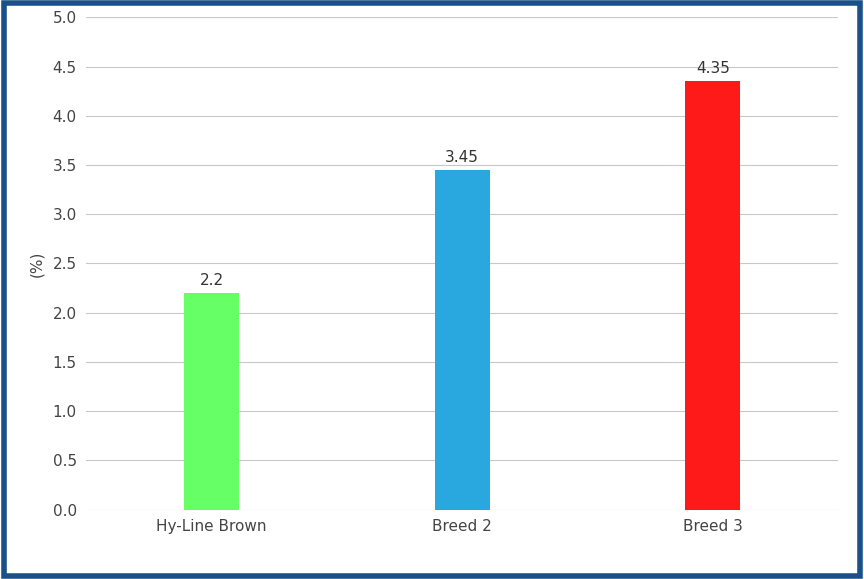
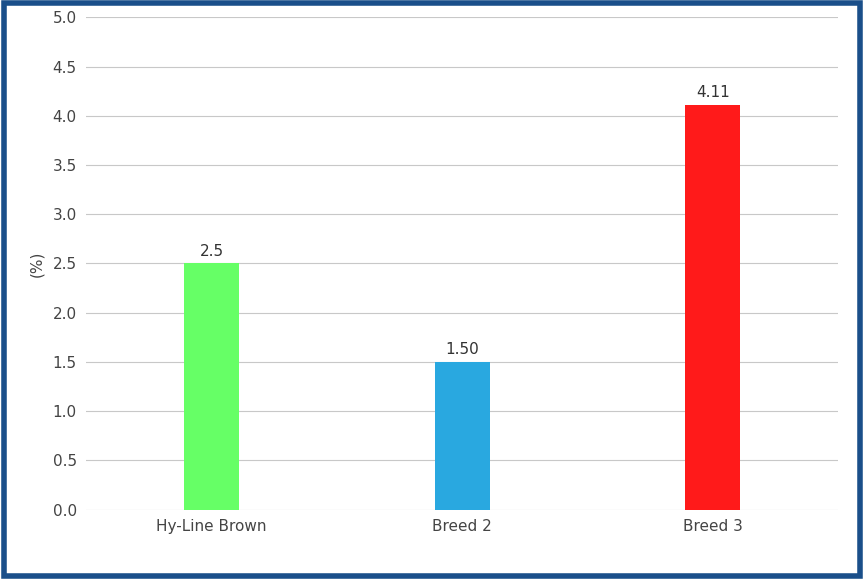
Hy-Line Brown: 2.2 -> 2.5
Breed 2: 3.45 -> 1.50
Breed 3: 4.35 -> 4.11
